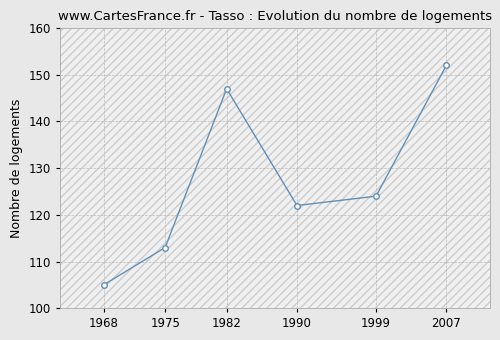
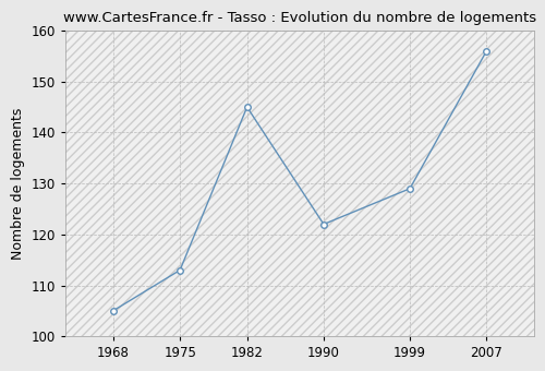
1982: 147 -> 145
1999: 124 -> 129
2007: 152 -> 156
